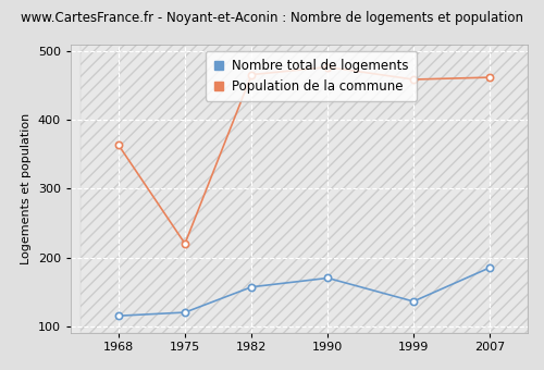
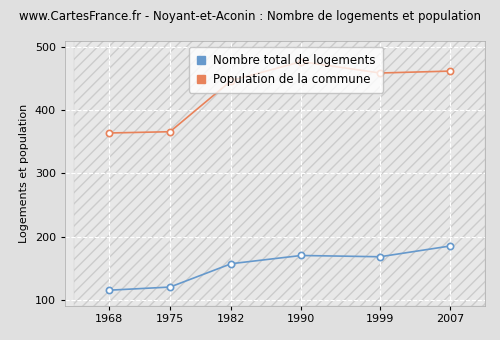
Population de la commune/1975: 220 -> 366
Population de la commune/1982: 466 -> 447
Nombre total de logements/1999: 136 -> 168
